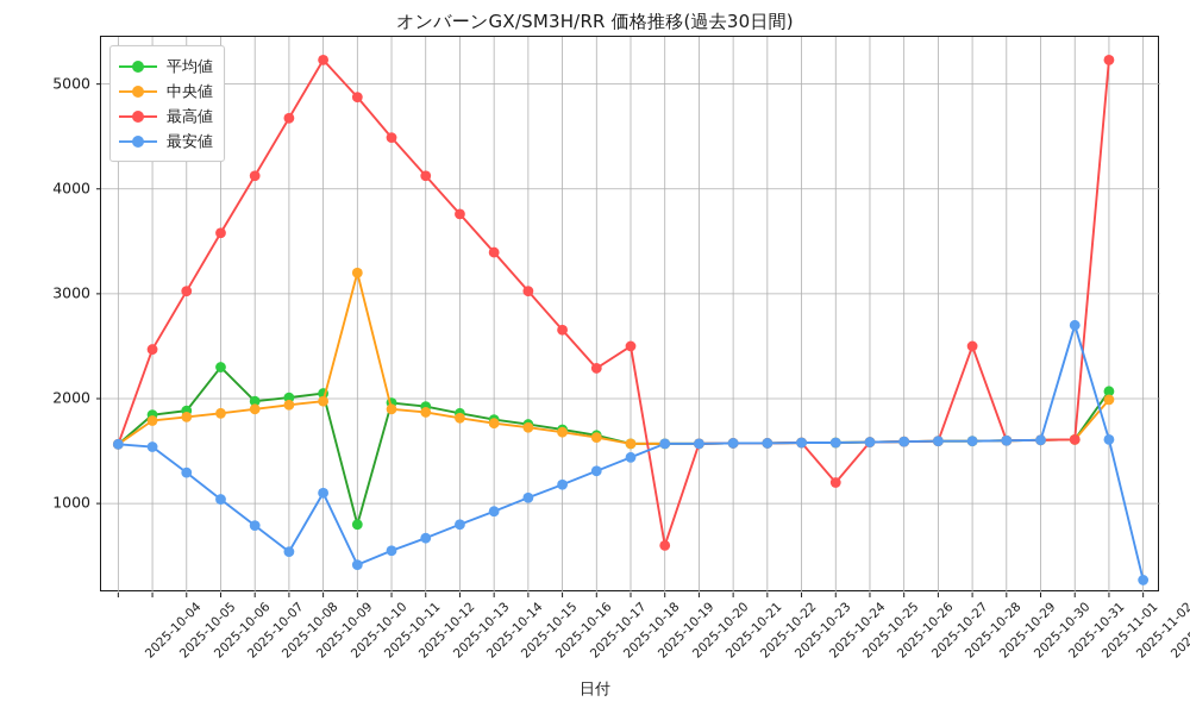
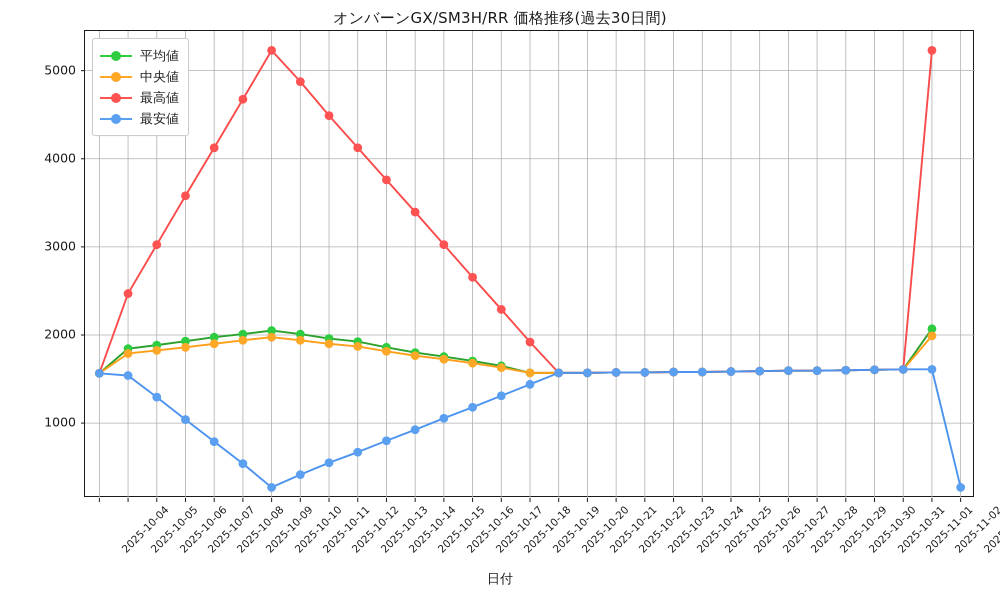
平均値/2025-10-07: 2300 -> 1900
最安値/2025-10-10: 1100 -> 300
平均値/2025-10-11: 800 -> 2000
中央値/2025-10-11: 3200 -> 1900
最高値/2025-10-19: 2500 -> 1900
最高値/2025-10-20: 600 -> 1600
最高値/2025-10-25: 1200 -> 1600
最高値/2025-10-29: 2500 -> 1600
最安値/2025-11-01: 2700 -> 1600
